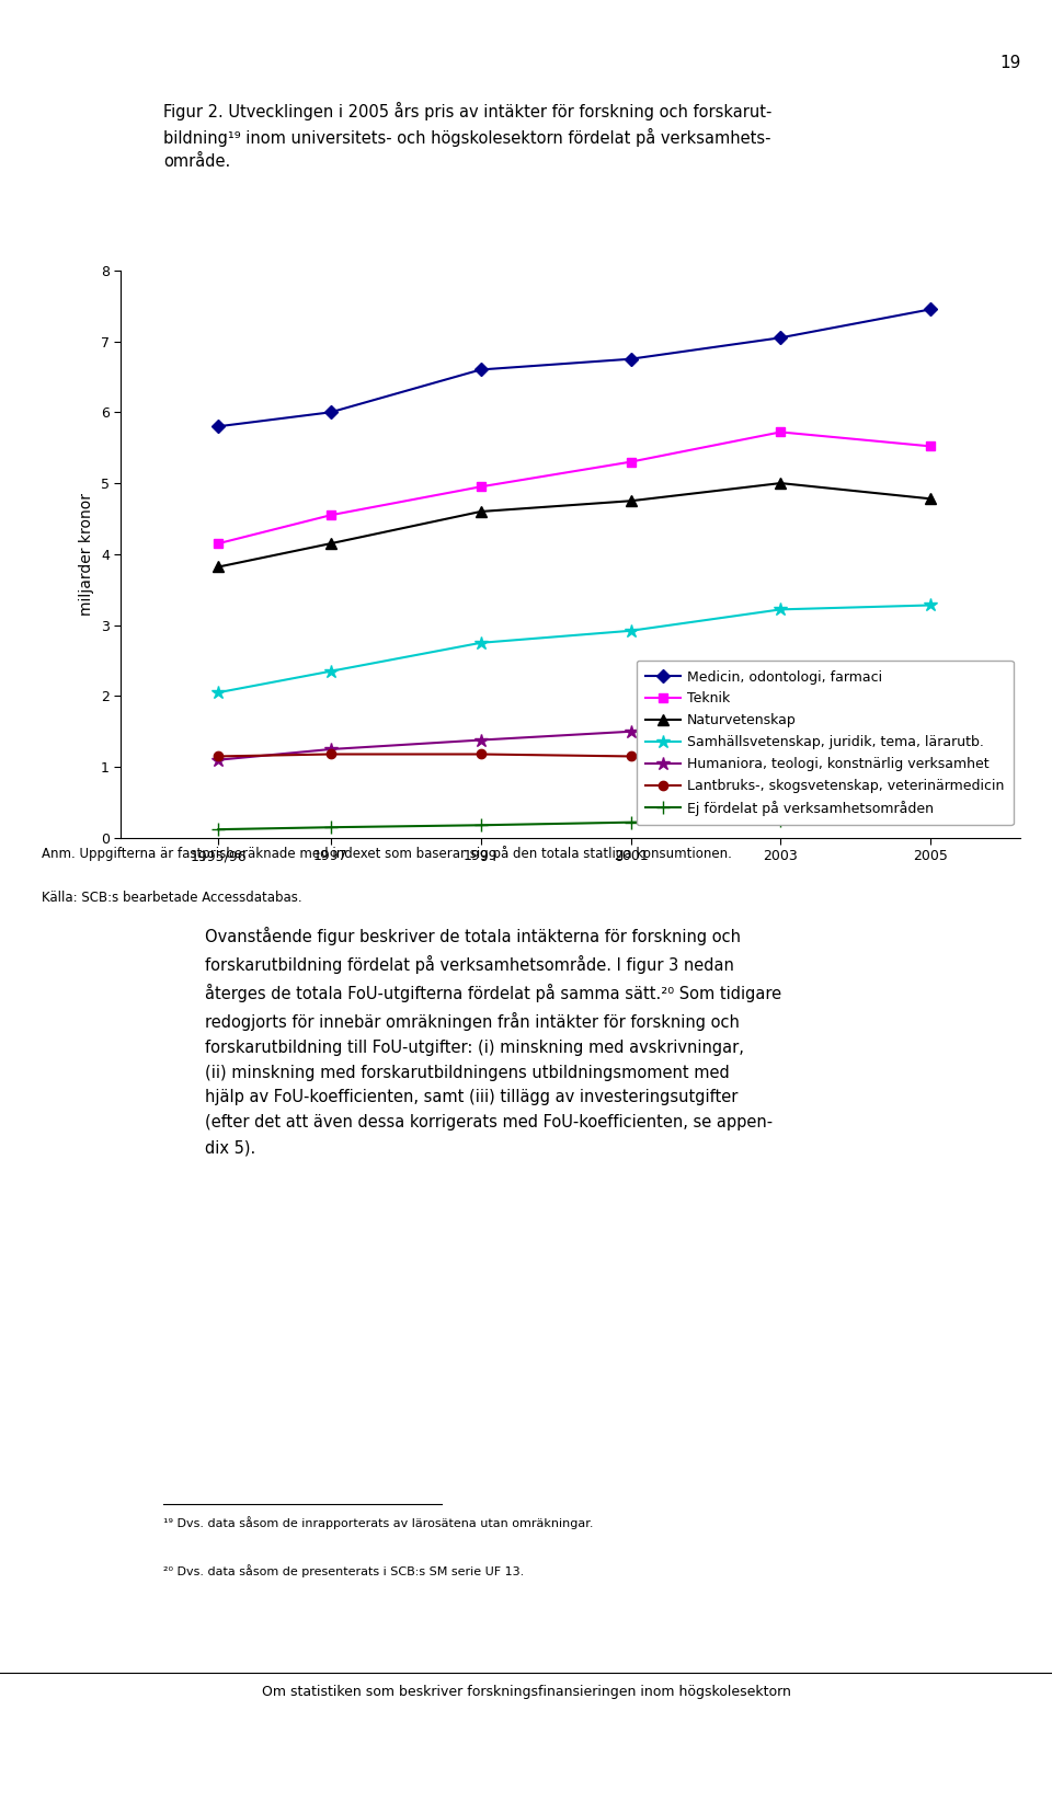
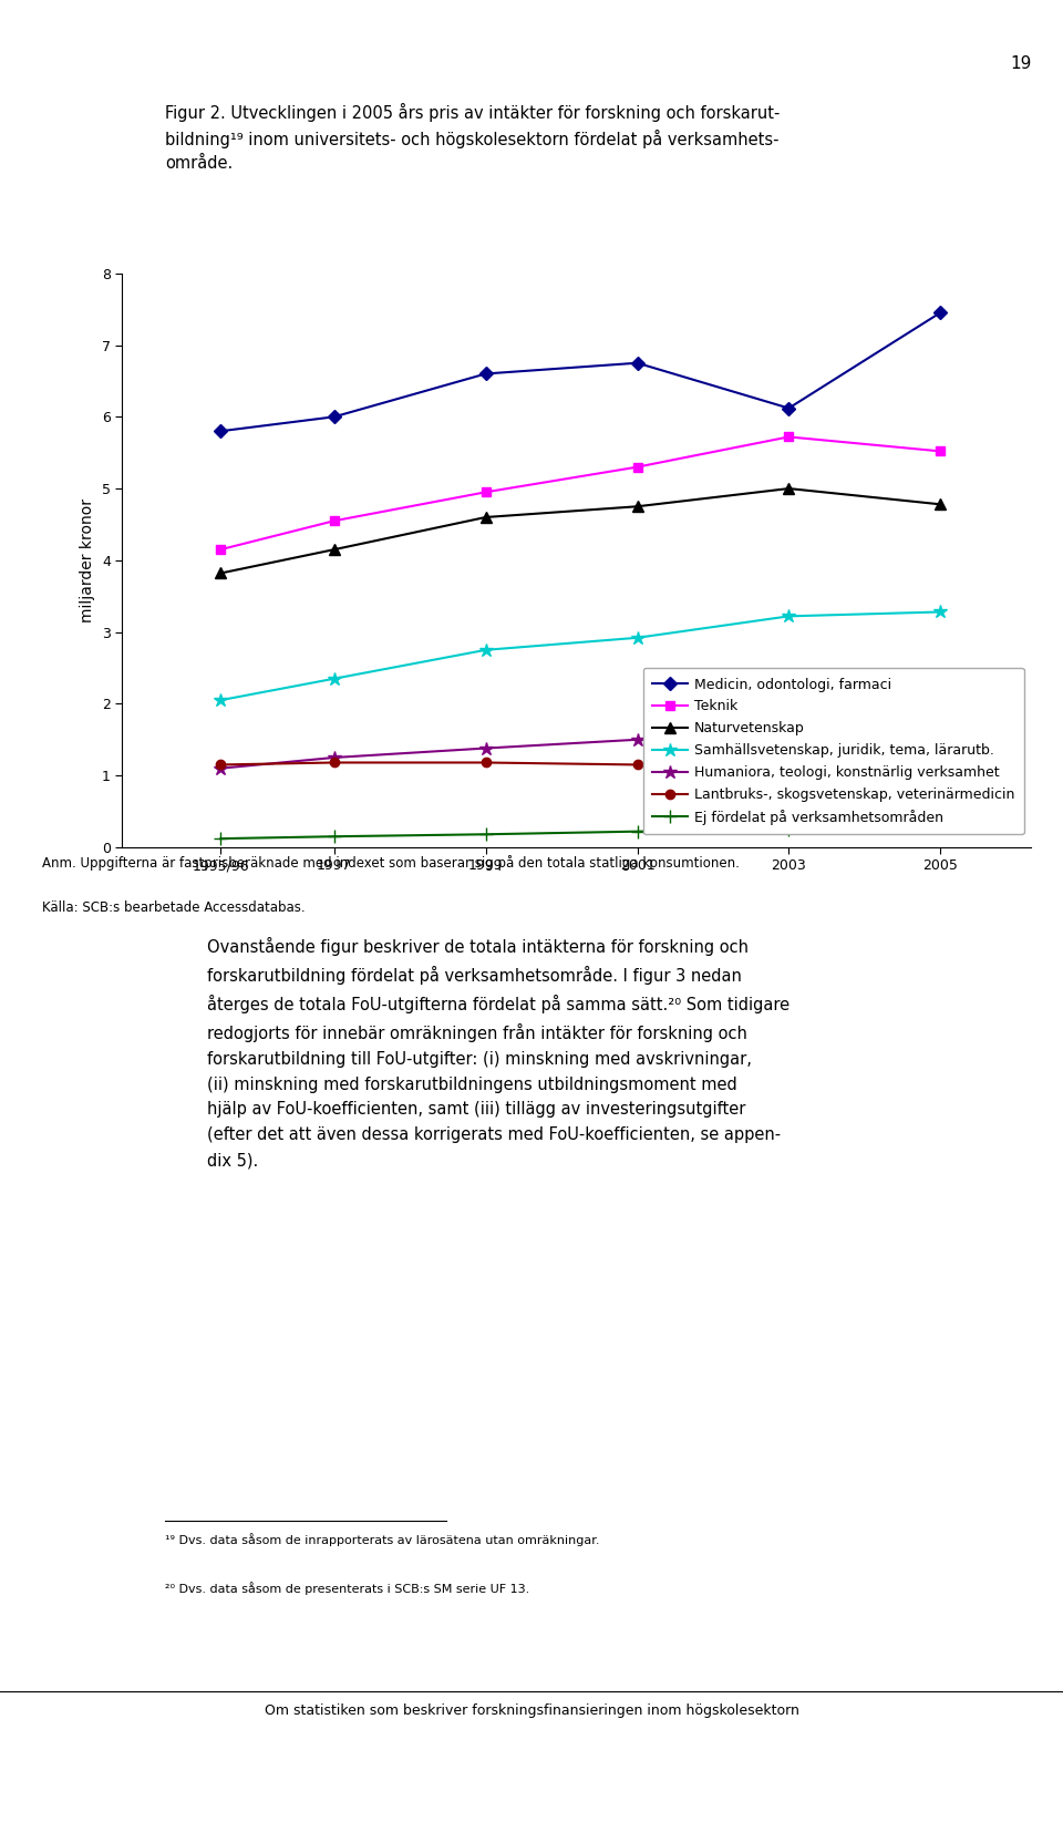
Medicin, odontologi, farmaci/2003: 7.05 -> 6.12
